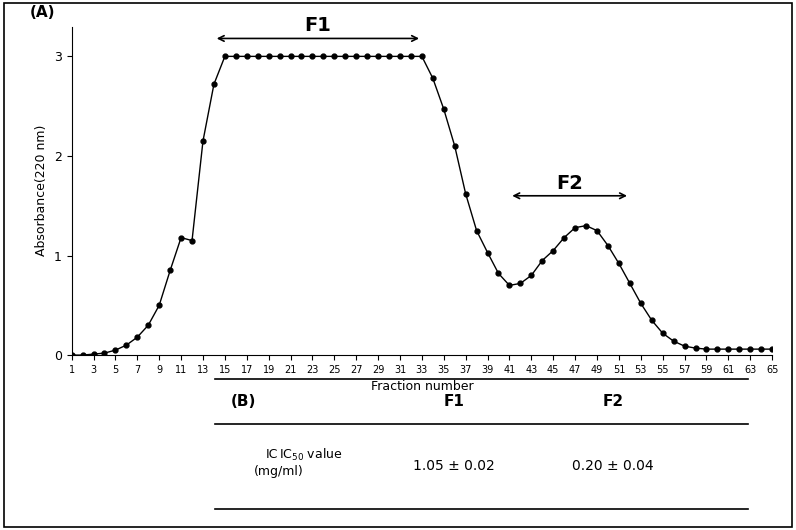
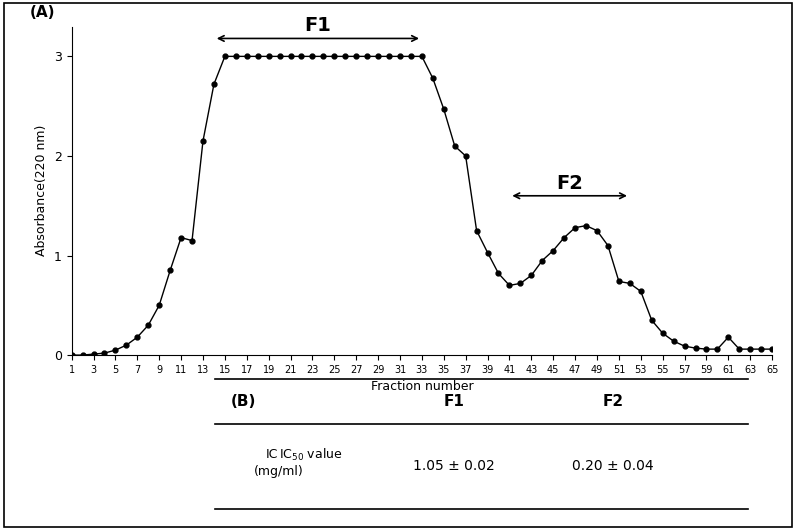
37: 1.62 -> 2.00
51: 0.92 -> 0.74
53: 0.52 -> 0.64
61: 0.06 -> 0.18
